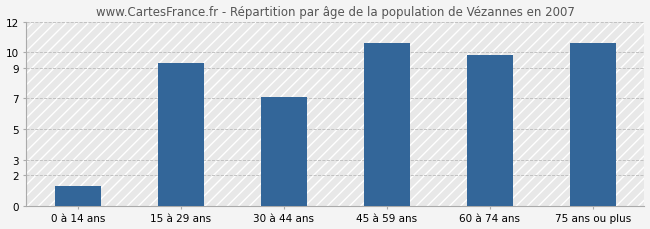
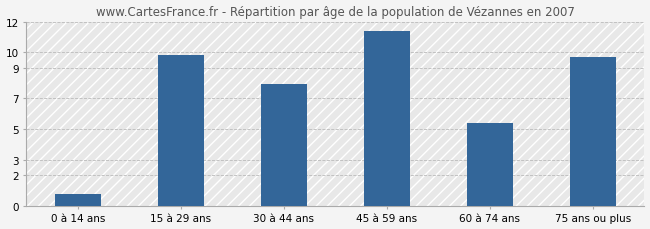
0 à 14 ans: 1.3 -> 0.8
15 à 29 ans: 9.3 -> 9.8
30 à 44 ans: 7.1 -> 7.9
45 à 59 ans: 10.6 -> 11.4
60 à 74 ans: 9.8 -> 5.4
75 ans ou plus: 10.6 -> 9.7
